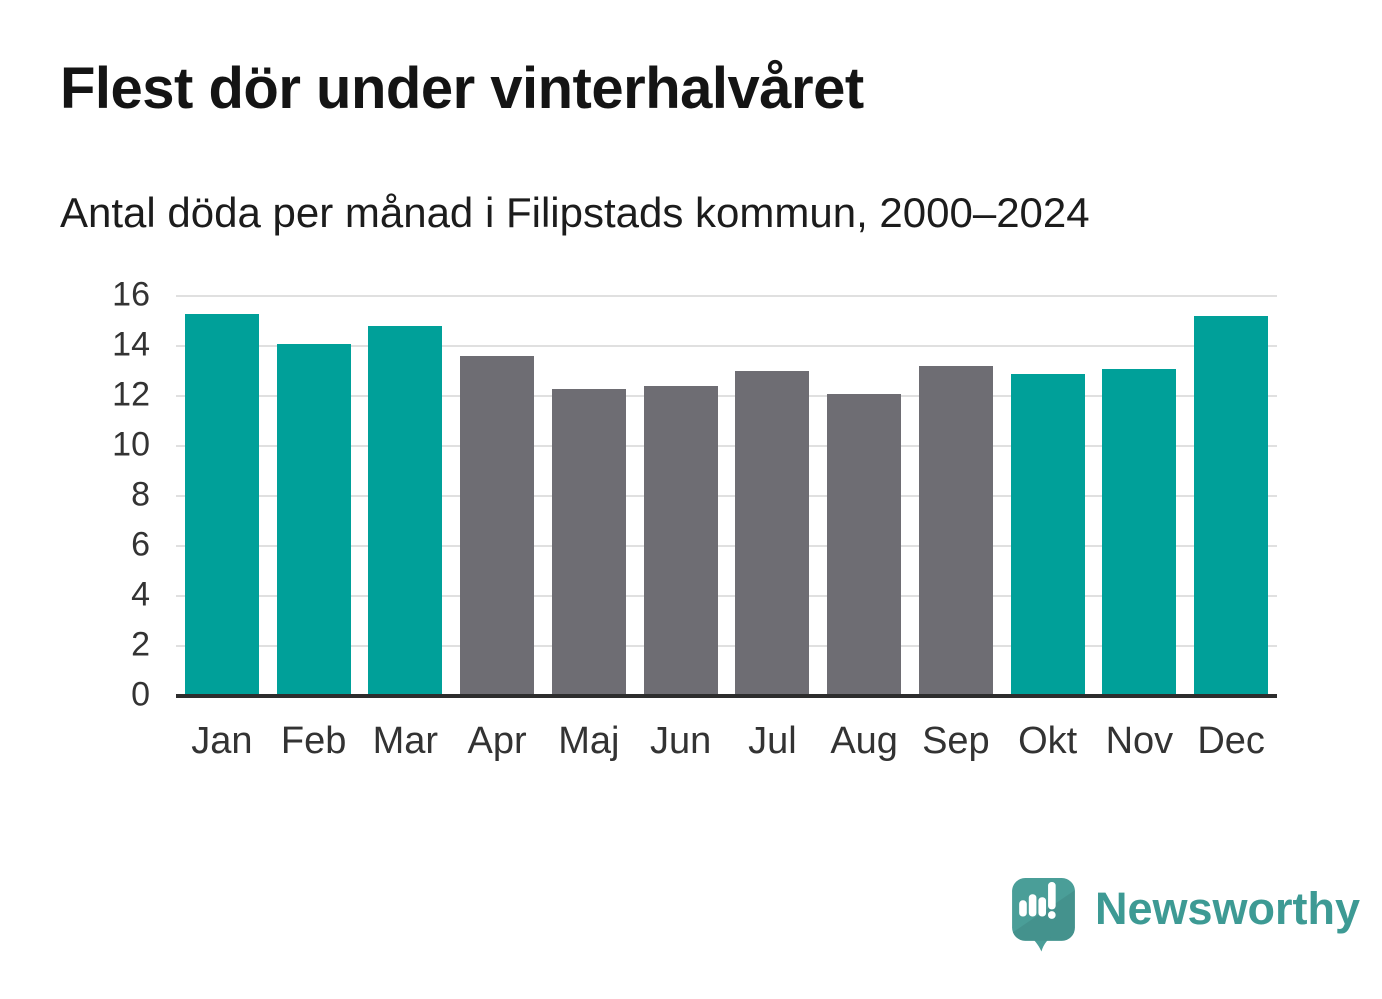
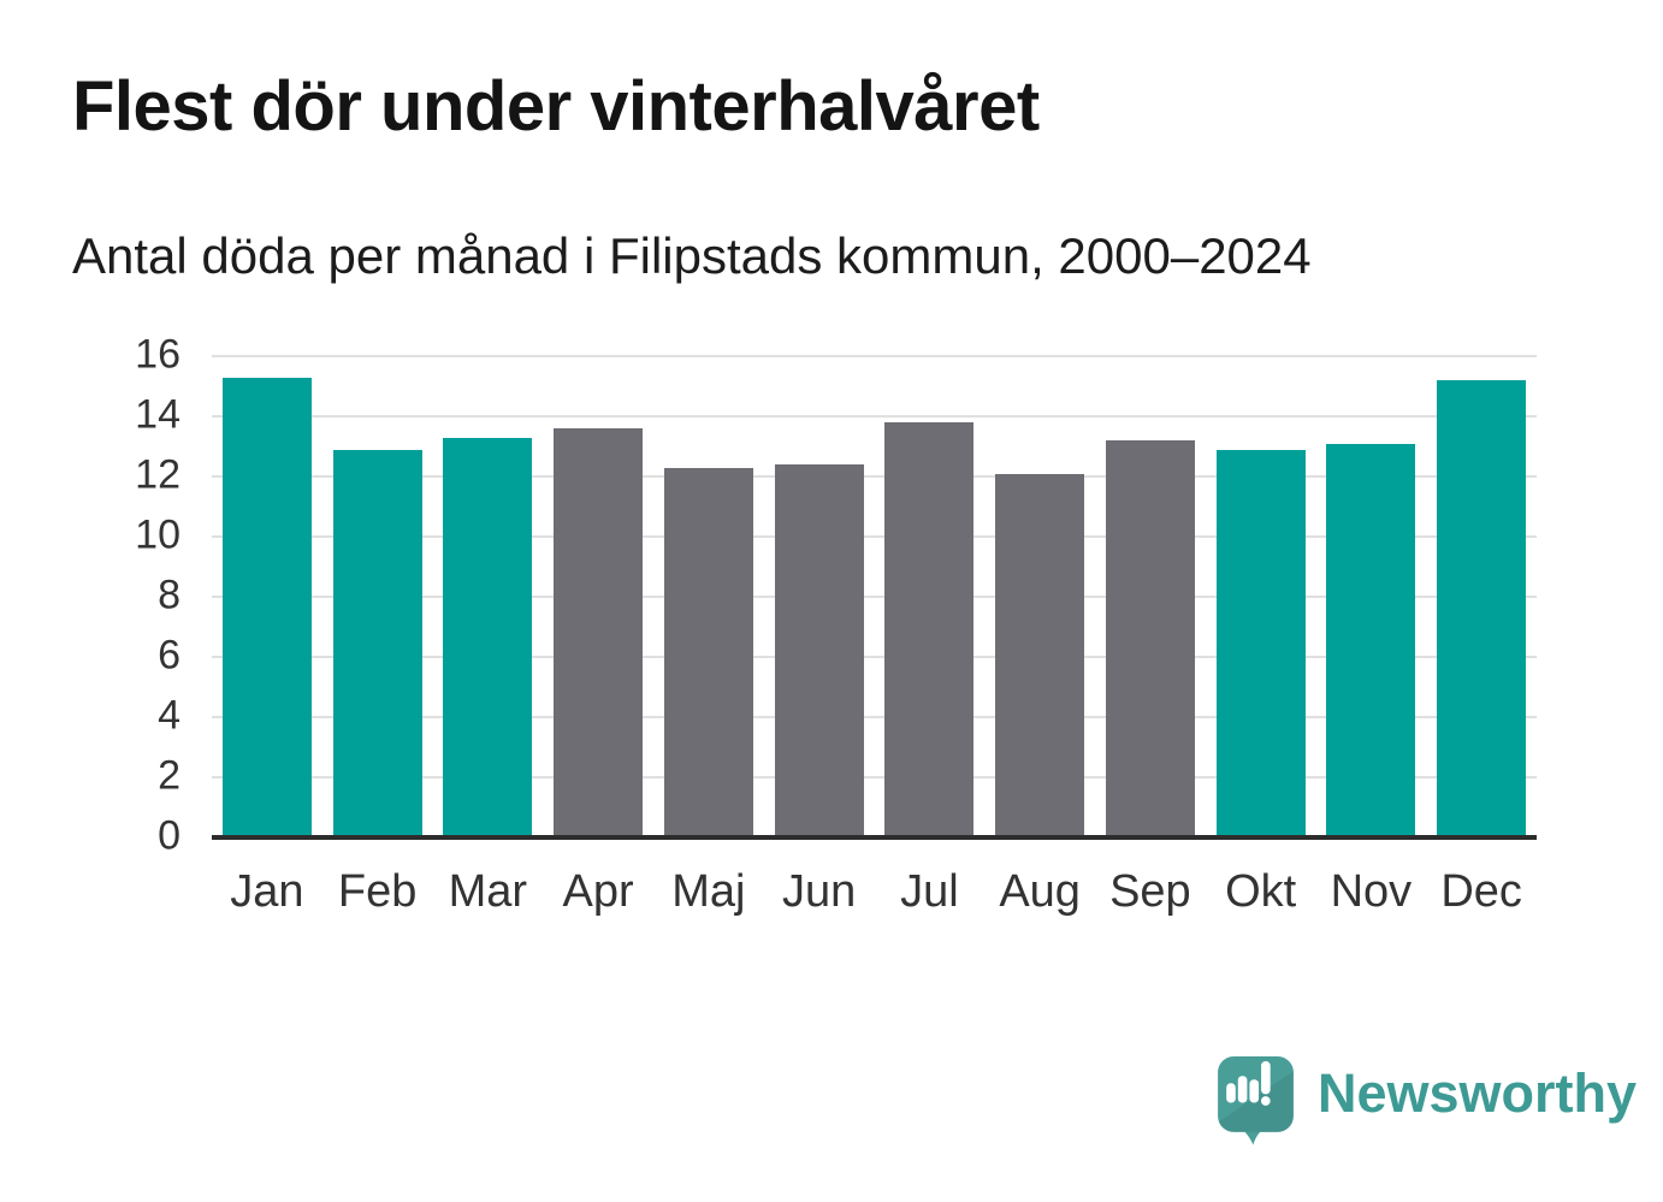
Feb: 14.1 -> 12.9
Mar: 14.8 -> 13.3
Jul: 13.0 -> 13.8
